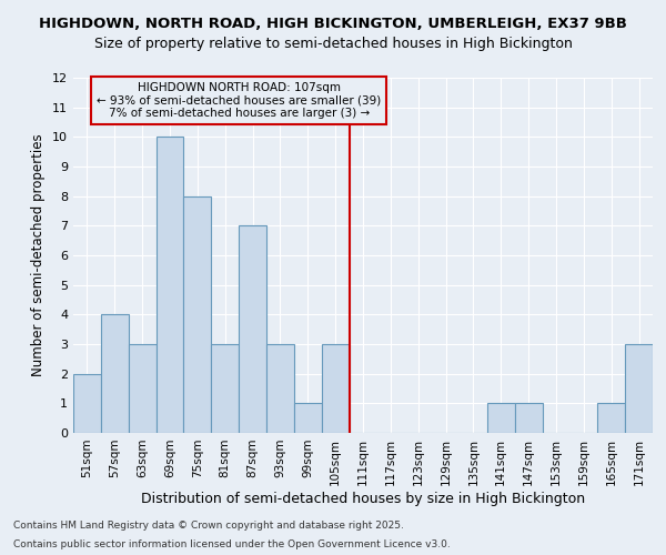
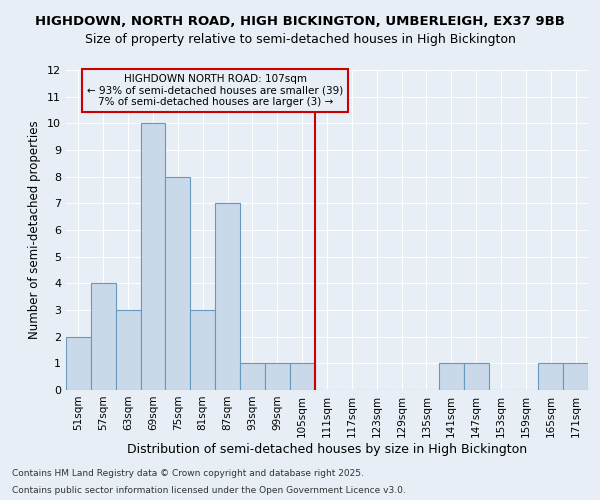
93sqm: 3 -> 1
105sqm: 3 -> 1
171sqm: 3 -> 1
